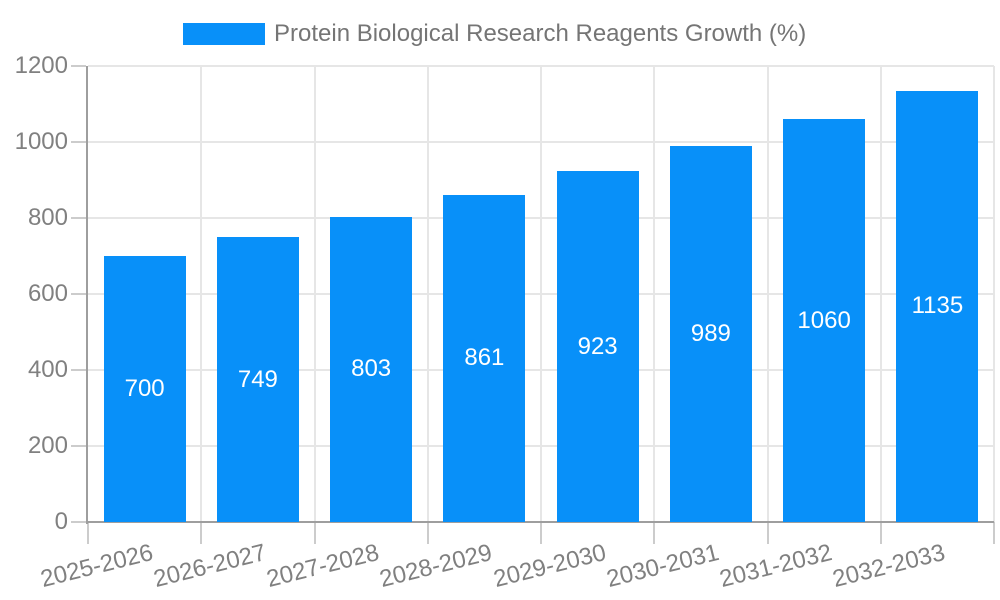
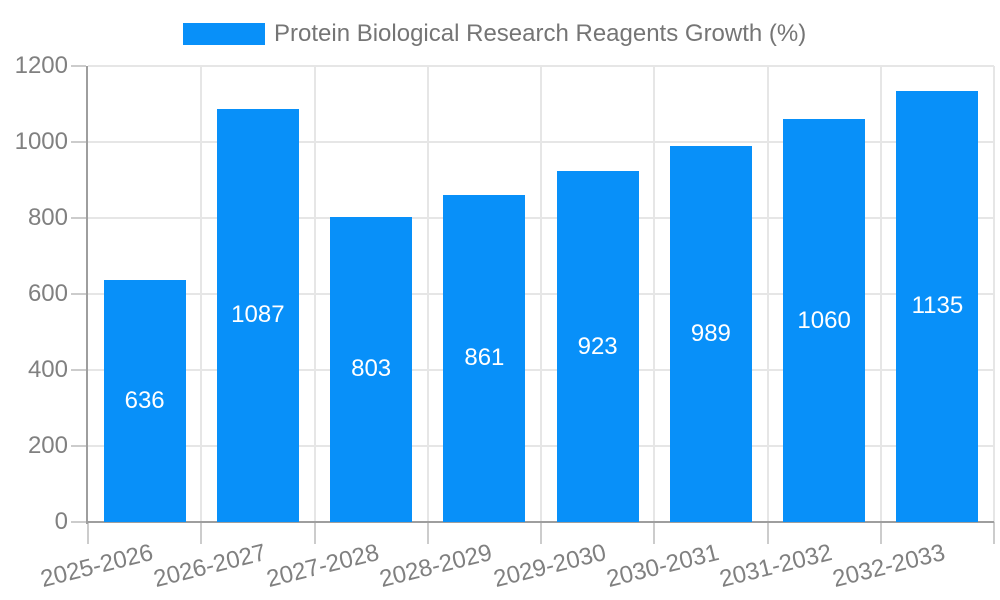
2025-2026: 700 -> 636
2026-2027: 749 -> 1087
